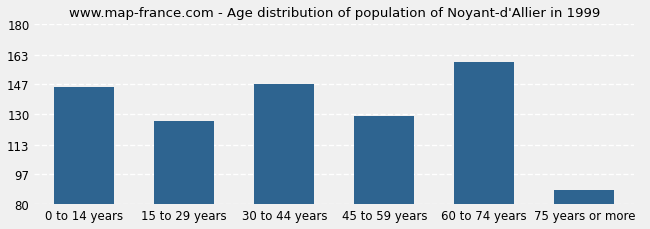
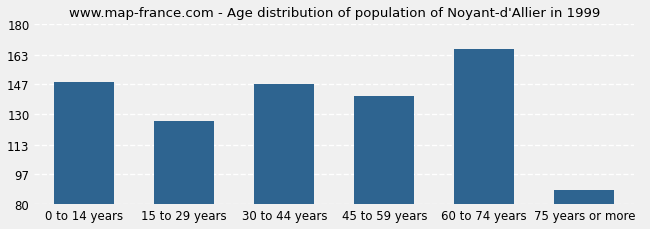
0 to 14 years: 145 -> 148
45 to 59 years: 129 -> 140
60 to 74 years: 159 -> 166
